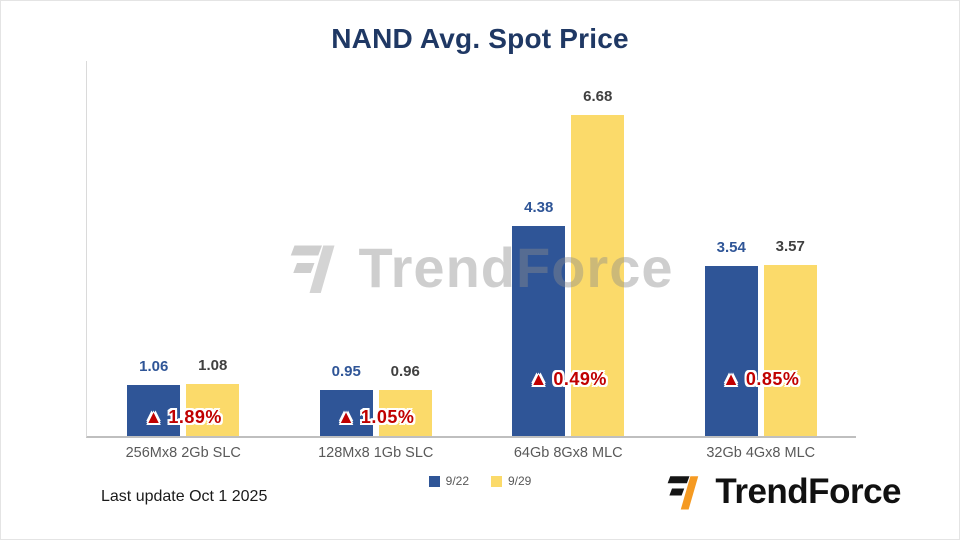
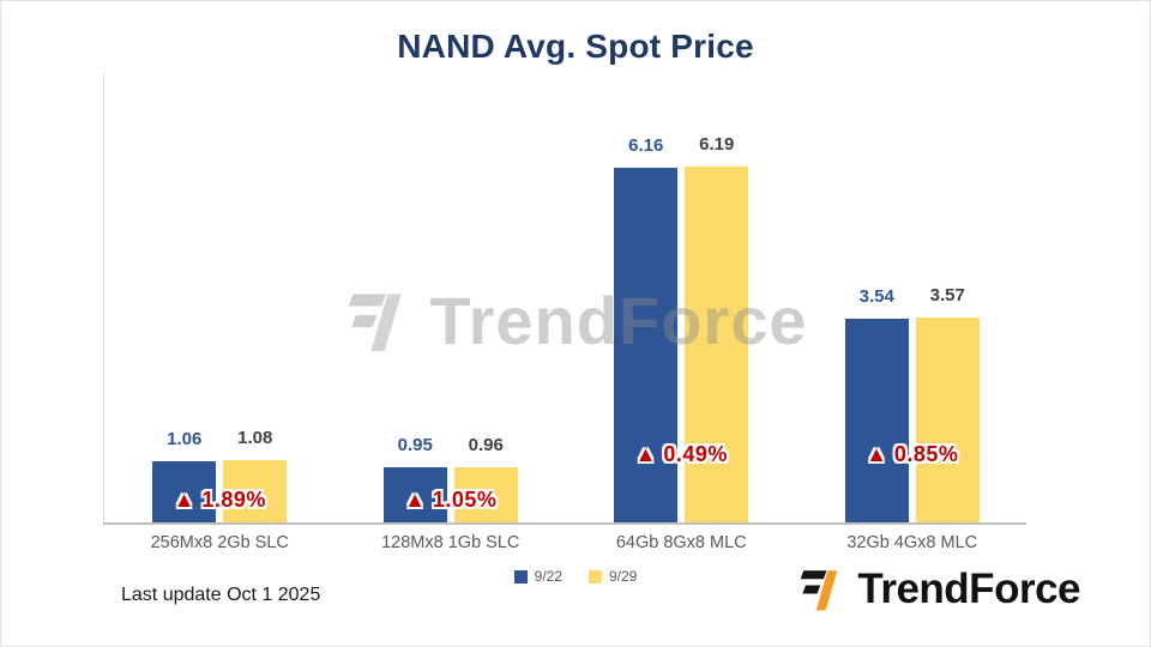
9/22/64Gb 8Gx8 MLC: 4.38 -> 6.16
9/29/64Gb 8Gx8 MLC: 6.68 -> 6.19
